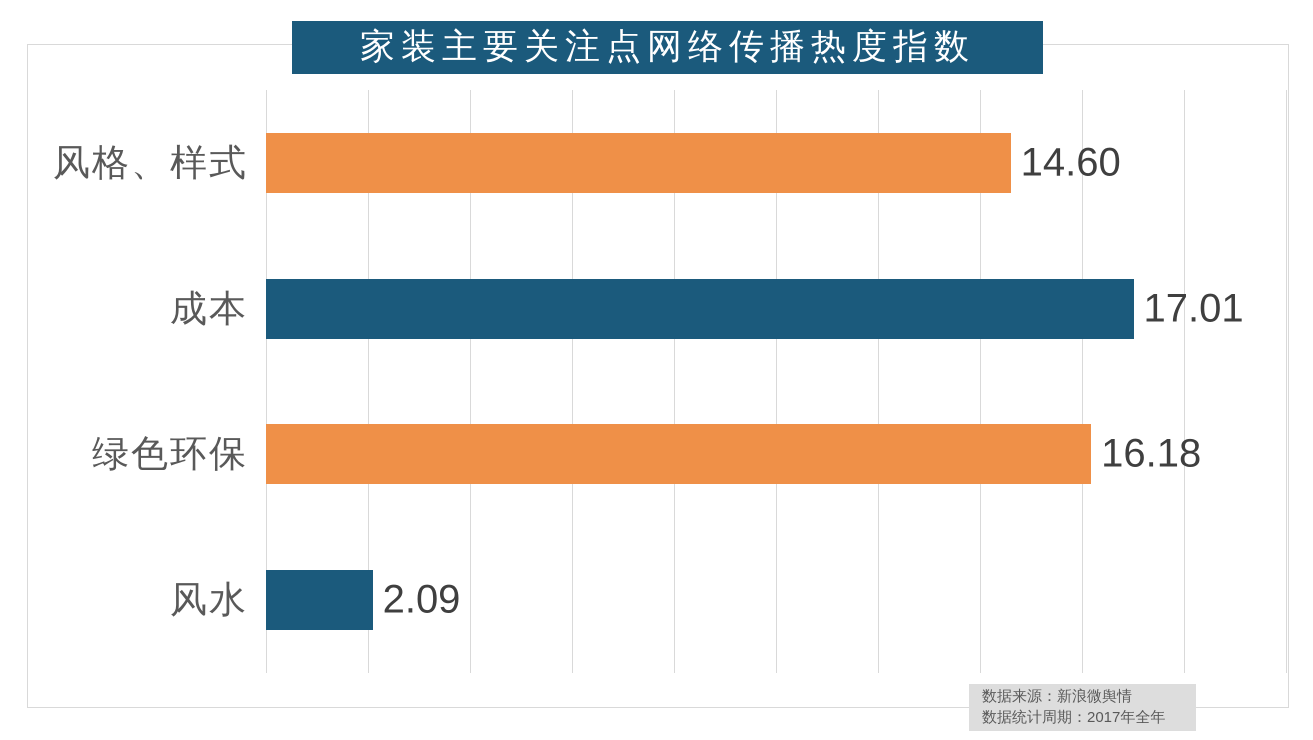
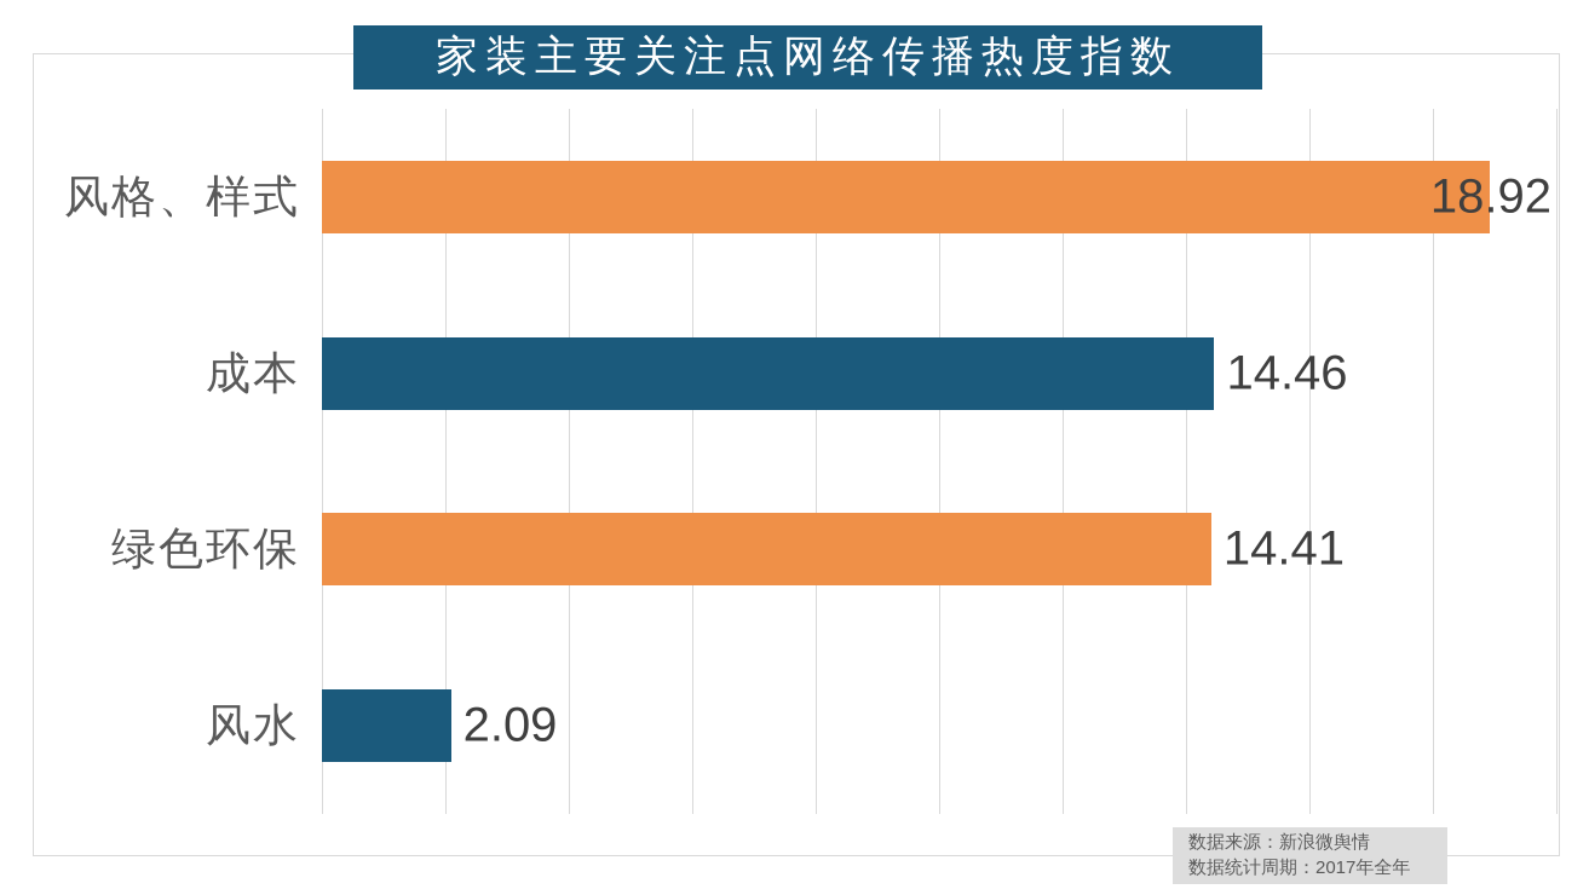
风格、样式: 14.60 -> 18.92
成本: 17.01 -> 14.46
绿色环保: 16.18 -> 14.41
